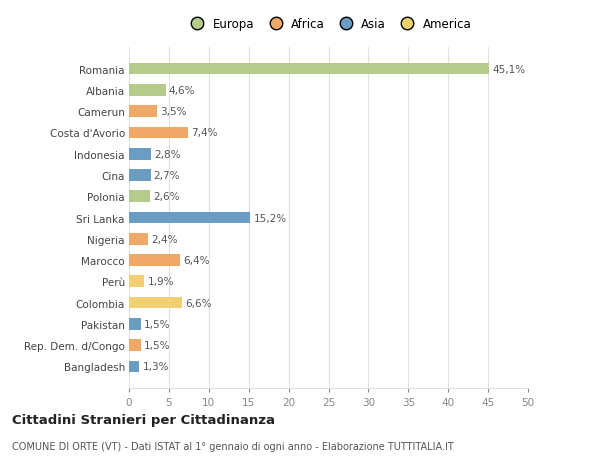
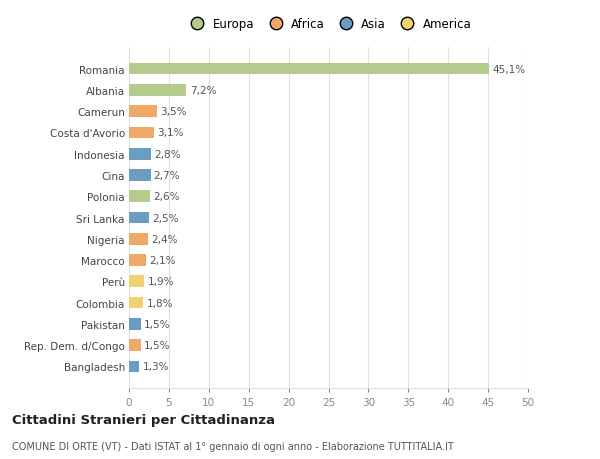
Albania: 4,6% -> 7,2%
Costa d'Avorio: 7,4% -> 3,1%
Sri Lanka: 15,2% -> 2,5%
Marocco: 6,4% -> 2,1%
Colombia: 6,6% -> 1,8%
